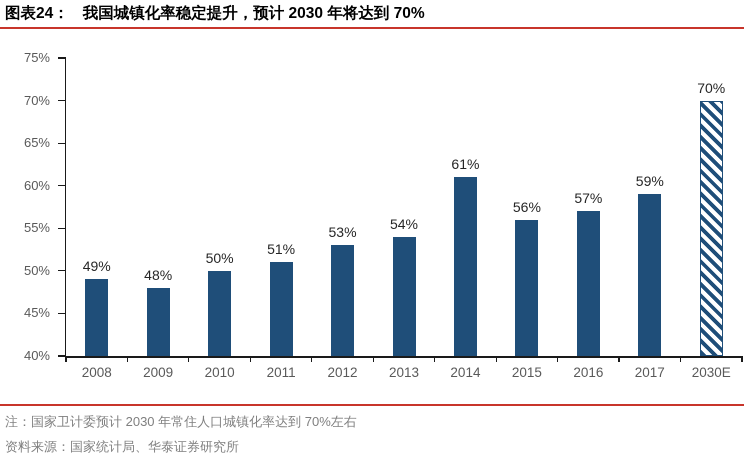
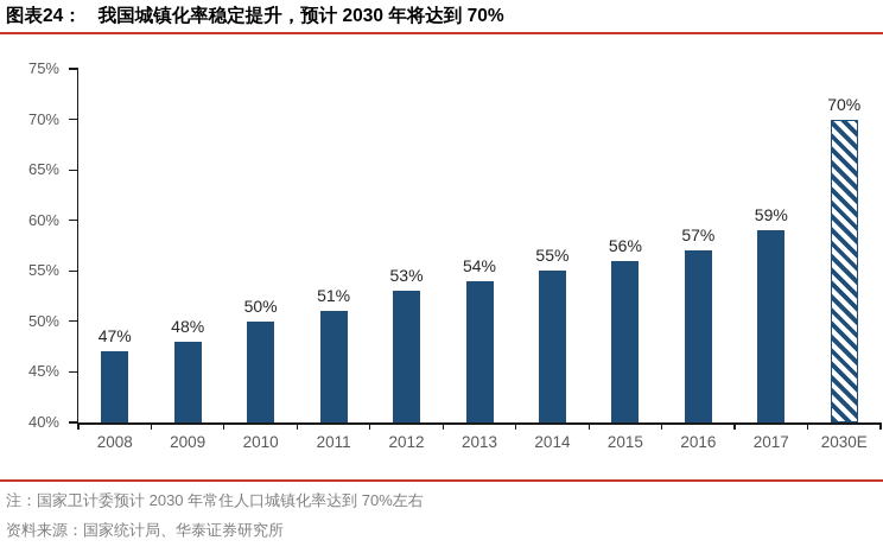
2008: 49% -> 47%
2014: 61% -> 55%
